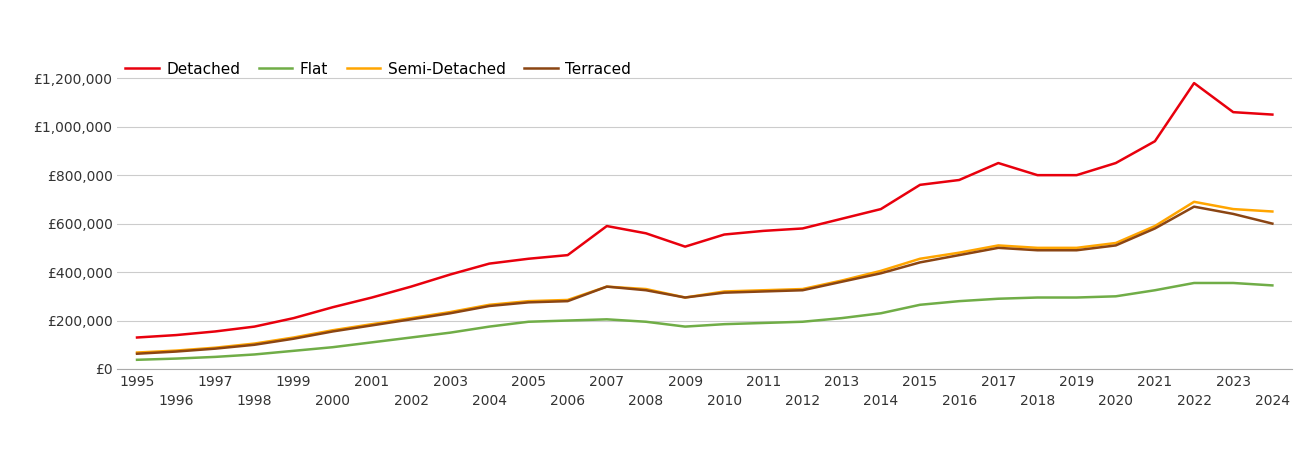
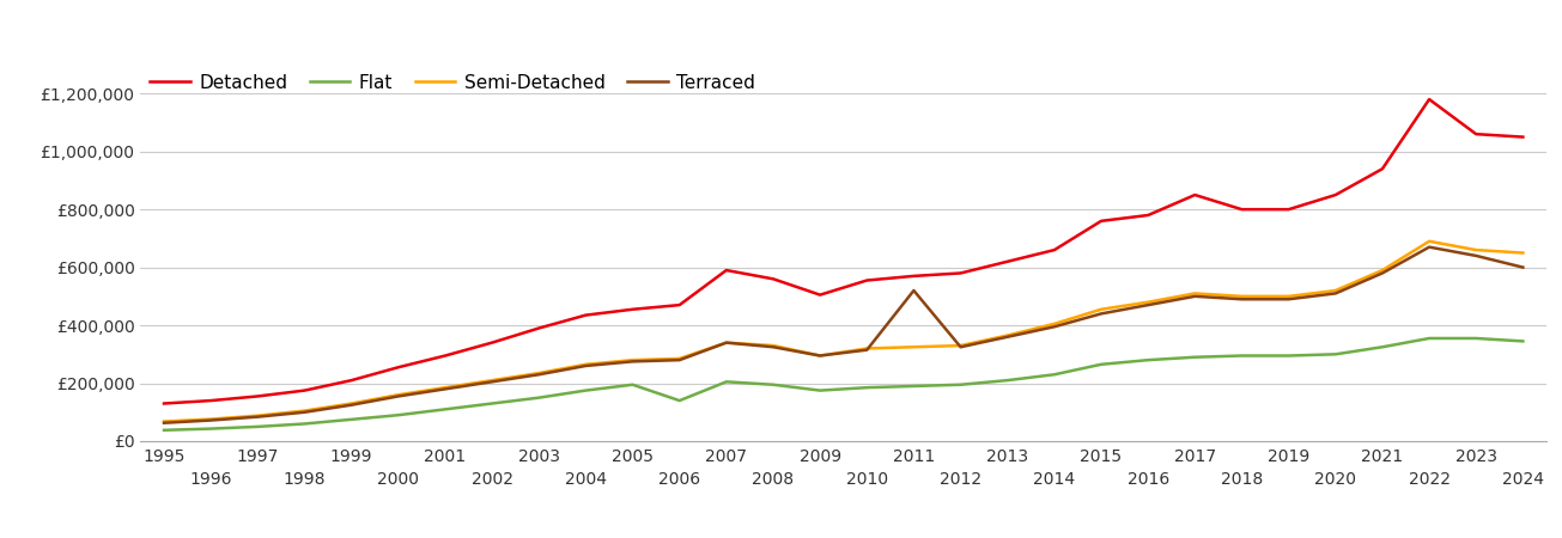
Flat/2006: £200,000 -> £140,000
Terraced/2011: £320,000 -> £520,000
